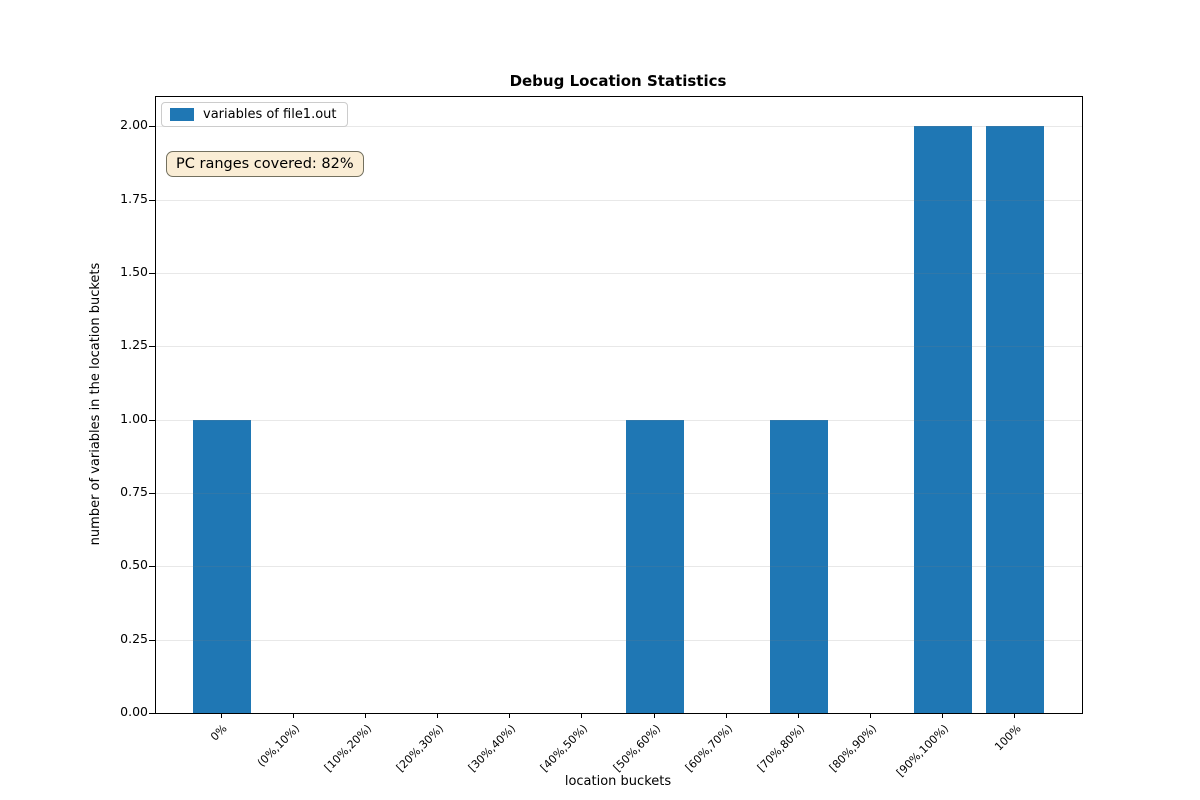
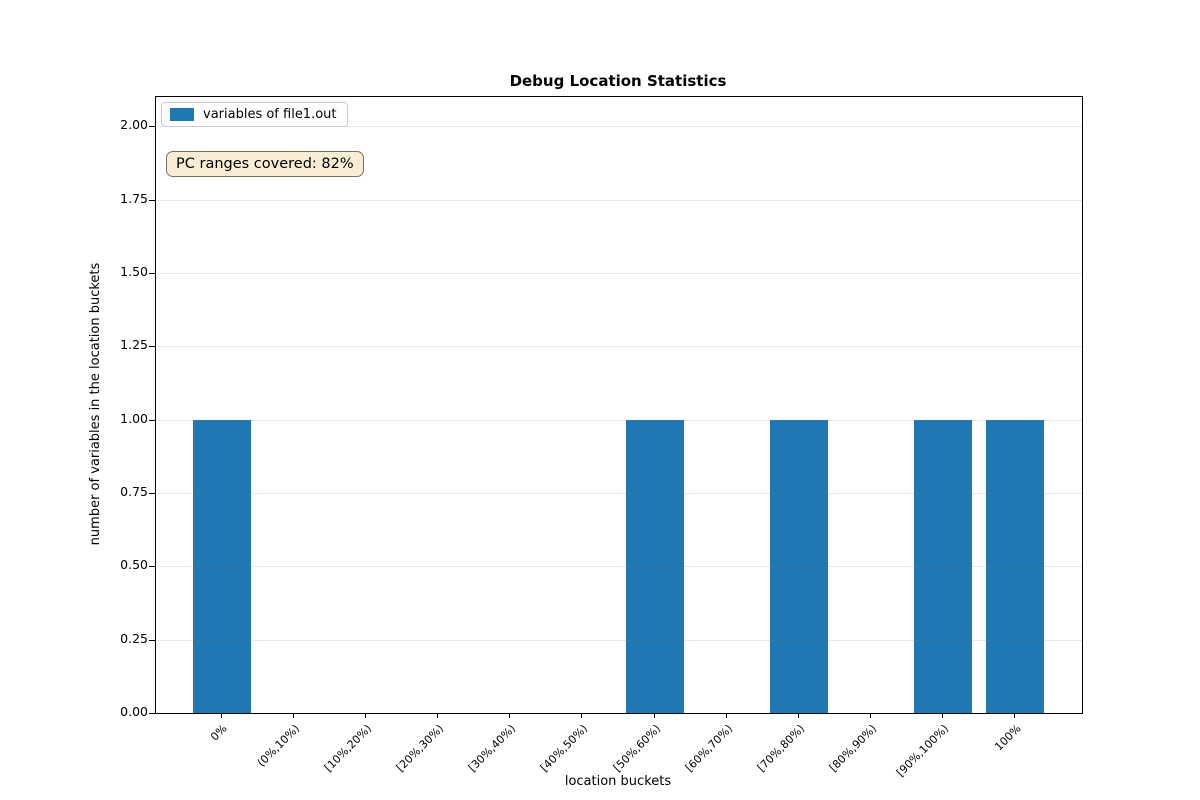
[90%,100%): 2 -> 1
100%: 2 -> 1
